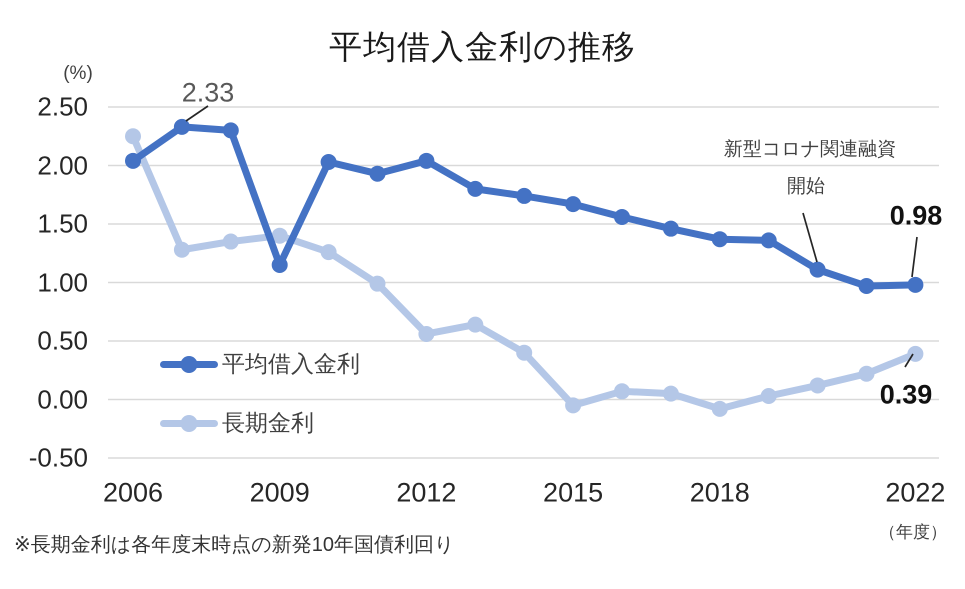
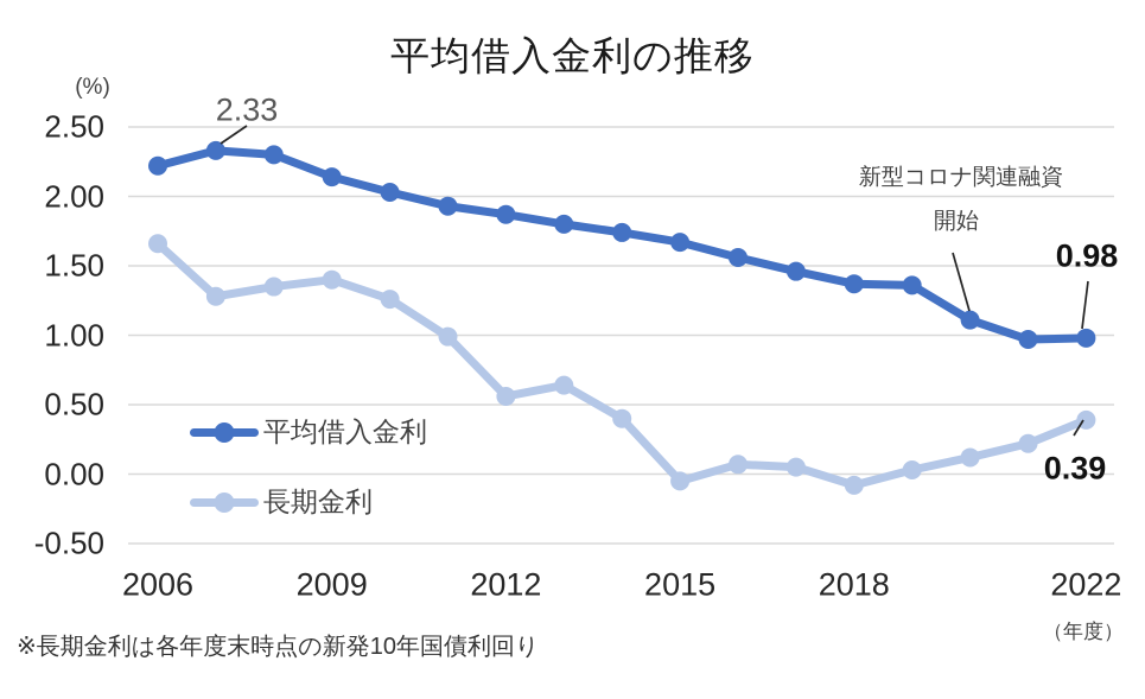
平均借入金利/2006: 2.04 -> 2.22
長期金利/2006: 2.25 -> 1.66
平均借入金利/2009: 1.15 -> 2.14
平均借入金利/2012: 2.04 -> 1.87
